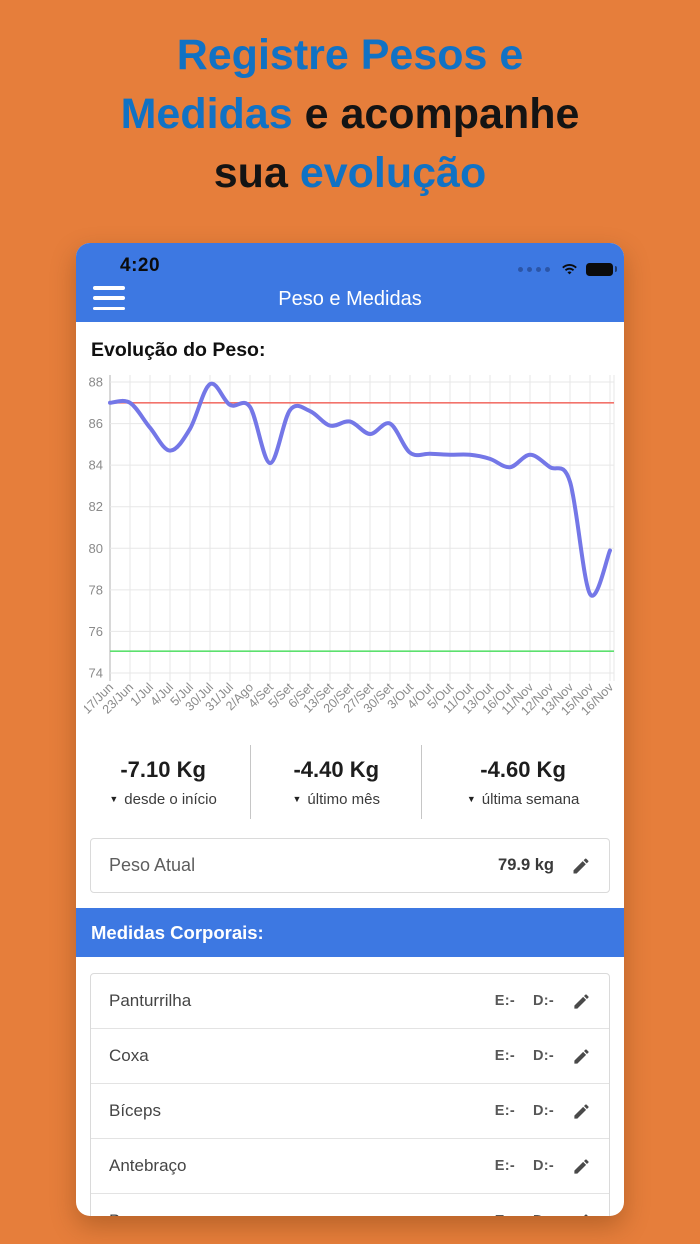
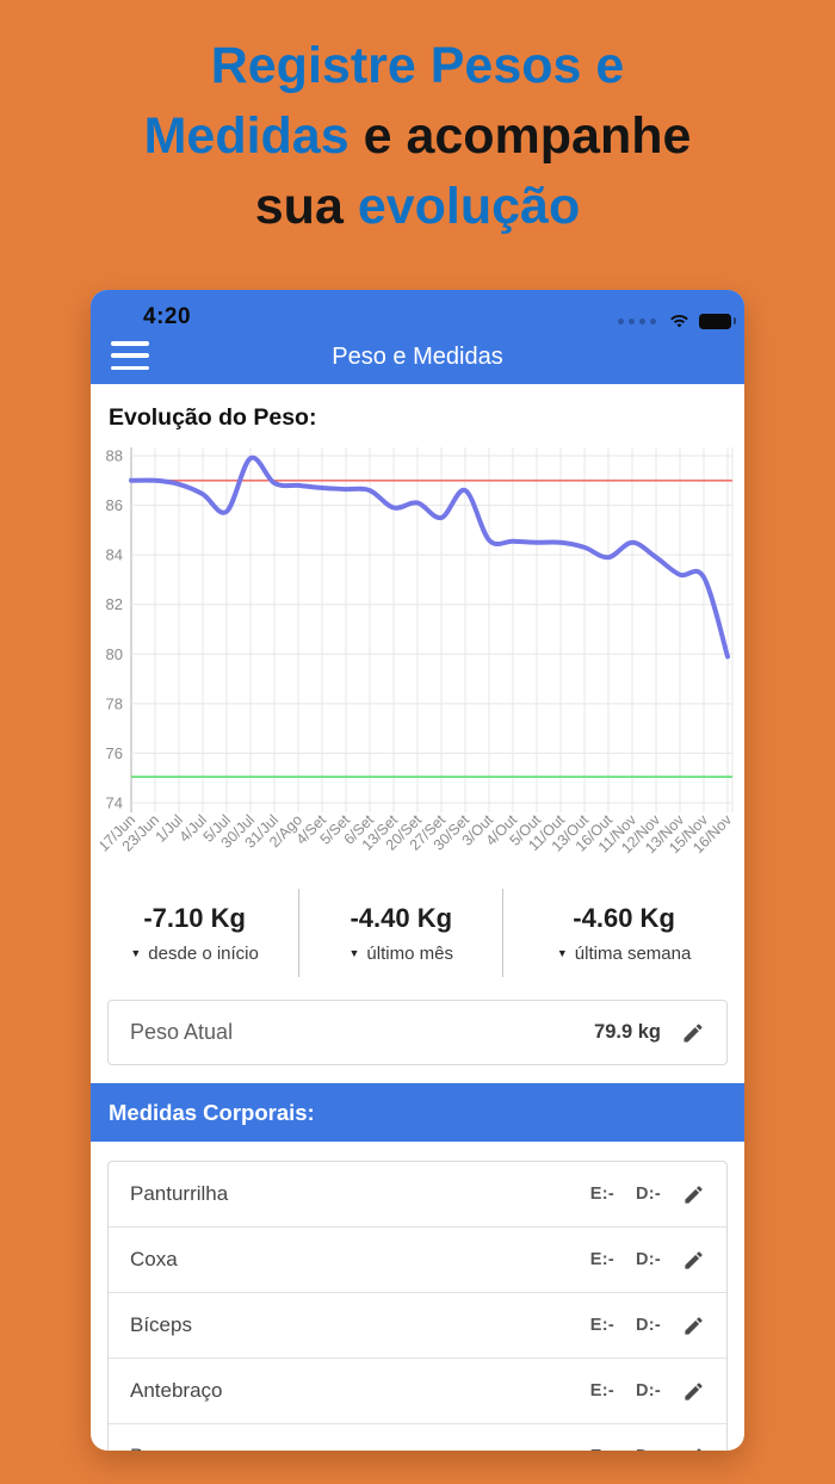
1/Jul: 85.8 -> 86.8
4/Jul: 84.7 -> 86.5
4/Set: 84.1 -> 86.7
30/Set: 86.0 -> 86.6
15/Nov: 77.8 -> 83.1
